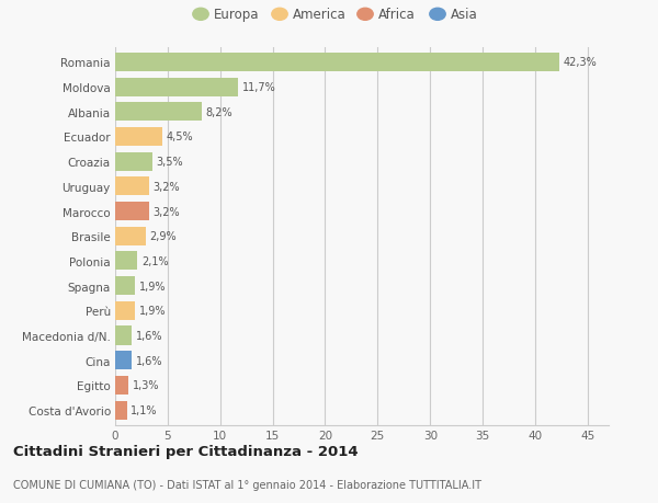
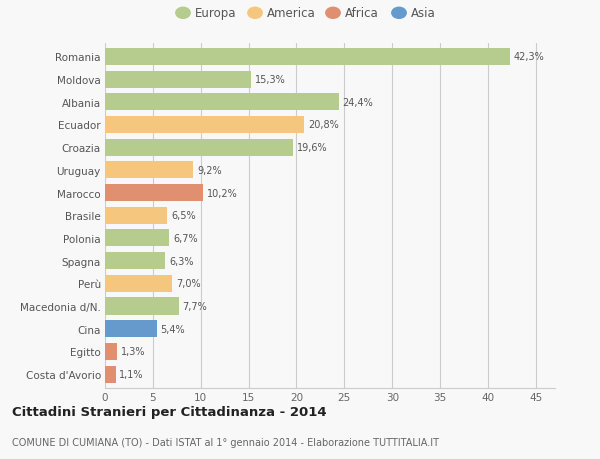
Moldova: 11,7% -> 15,3%
Albania: 8,2% -> 24,4%
Ecuador: 4,5% -> 20,8%
Croazia: 3,5% -> 19,6%
Uruguay: 3,2% -> 9,2%
Marocco: 3,2% -> 10,2%
Brasile: 2,9% -> 6,5%
Polonia: 2,1% -> 6,7%
Spagna: 1,9% -> 6,3%
Perù: 1,9% -> 7,0%
Macedonia d/N.: 1,6% -> 7,7%
Cina: 1,6% -> 5,4%
